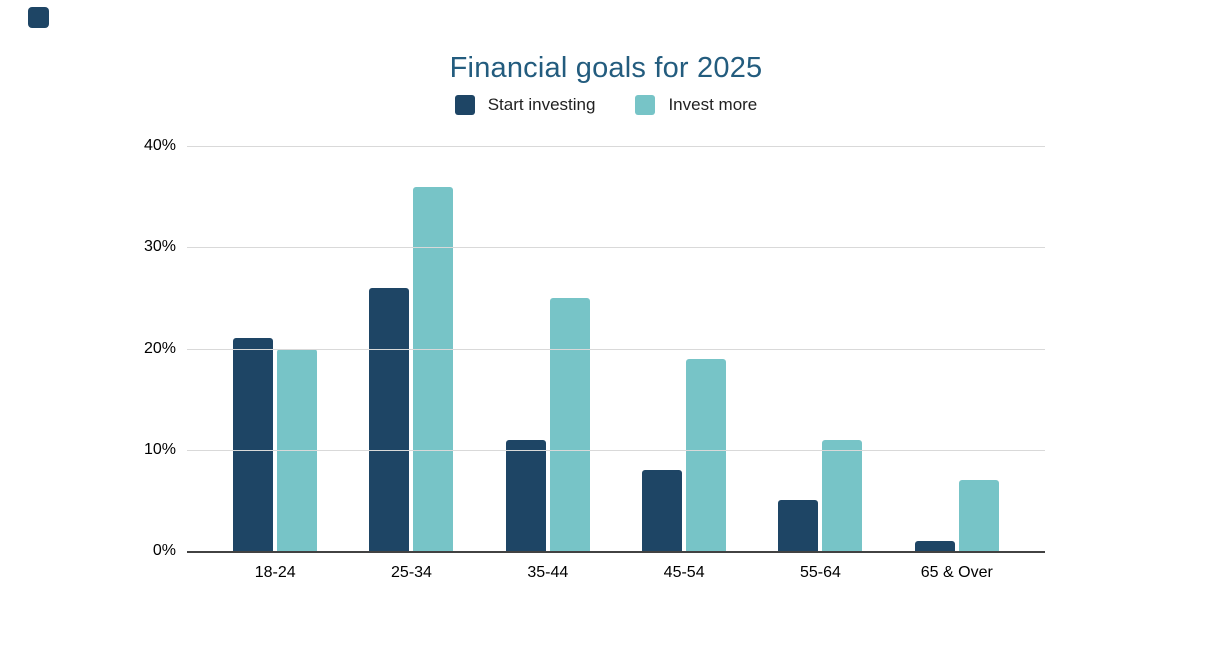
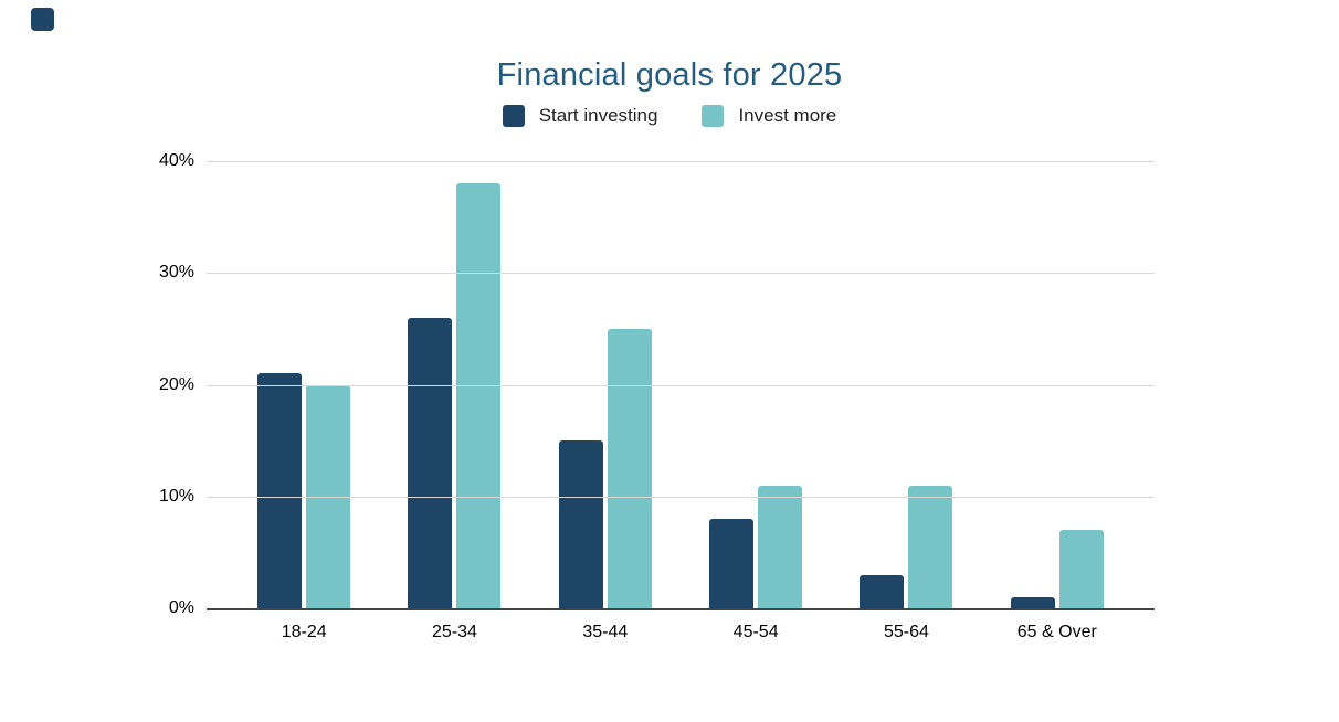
Invest more/25-34: 36% -> 38%
Start investing/35-44: 11% -> 15%
Invest more/45-54: 19% -> 11%
Start investing/55-64: 5% -> 3%
